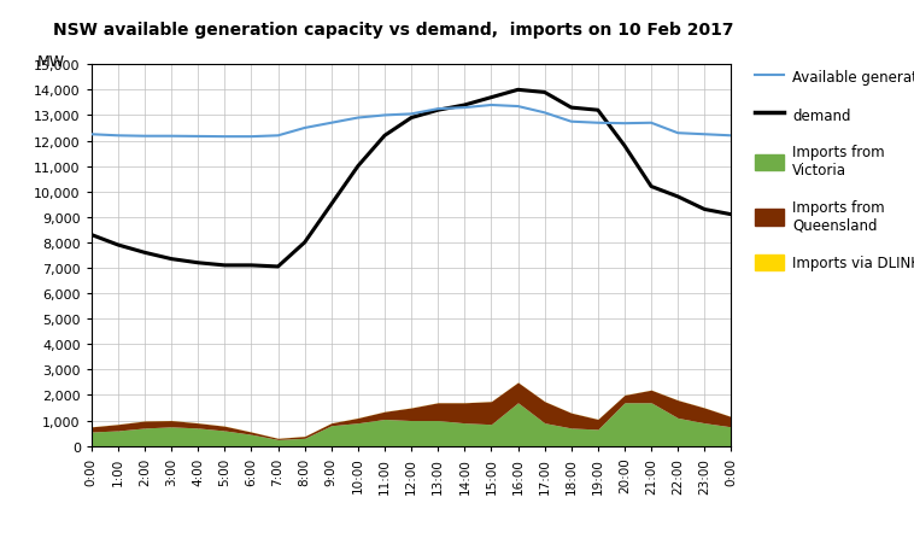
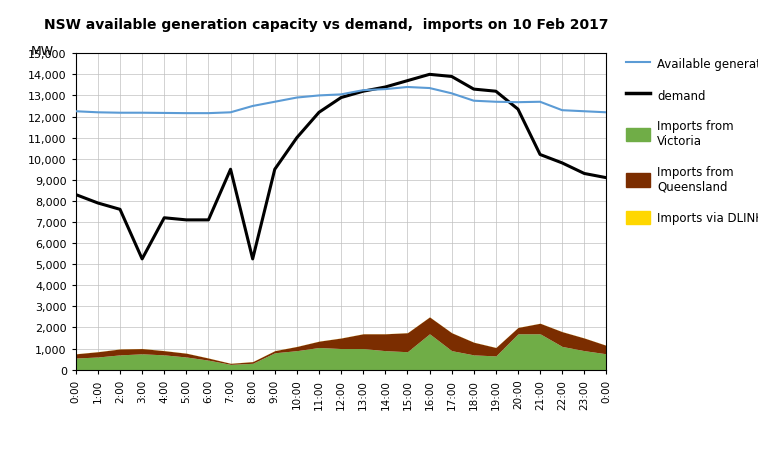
demand/3:00: 7,350 -> 5,250
demand/7:00: 7,050 -> 9,500
demand/8:00: 8,000 -> 5,250
demand/20:00: 11,800 -> 12,350
